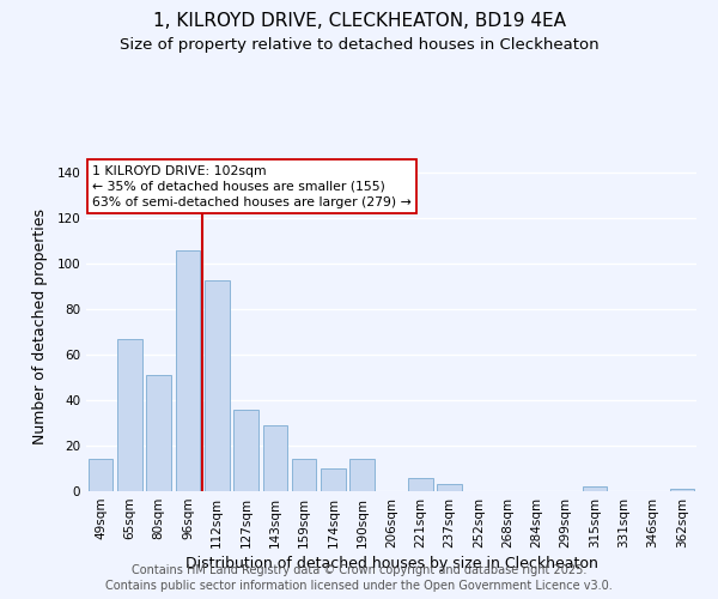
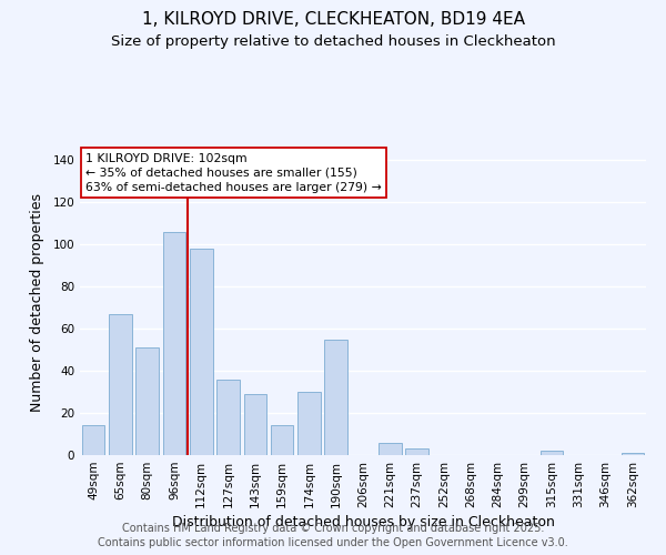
112sqm: 93 -> 98
174sqm: 10 -> 30
190sqm: 14 -> 55
